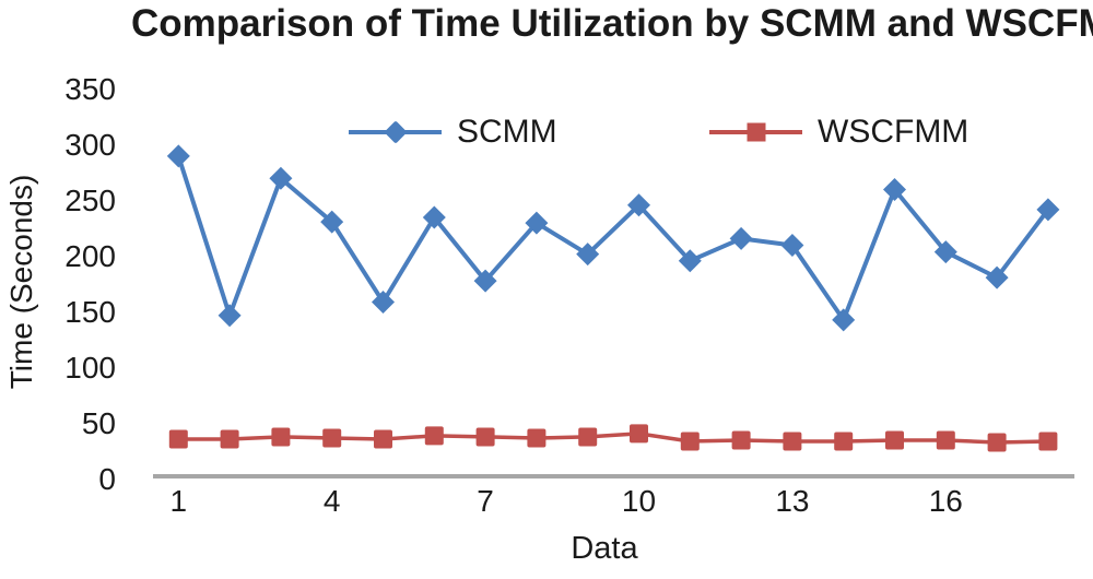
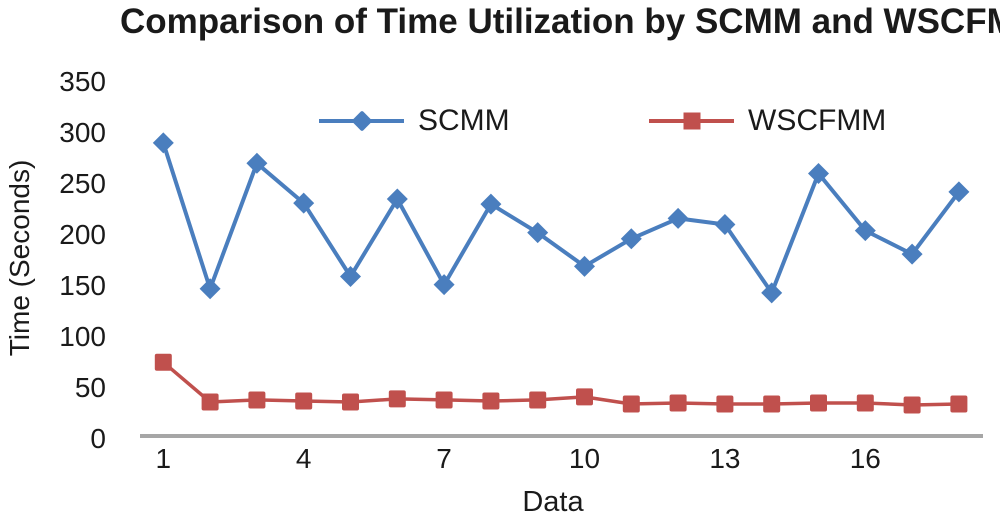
WSCFMM/1: 36 -> 75
SCMM/7: 178 -> 151
SCMM/10: 246 -> 169
